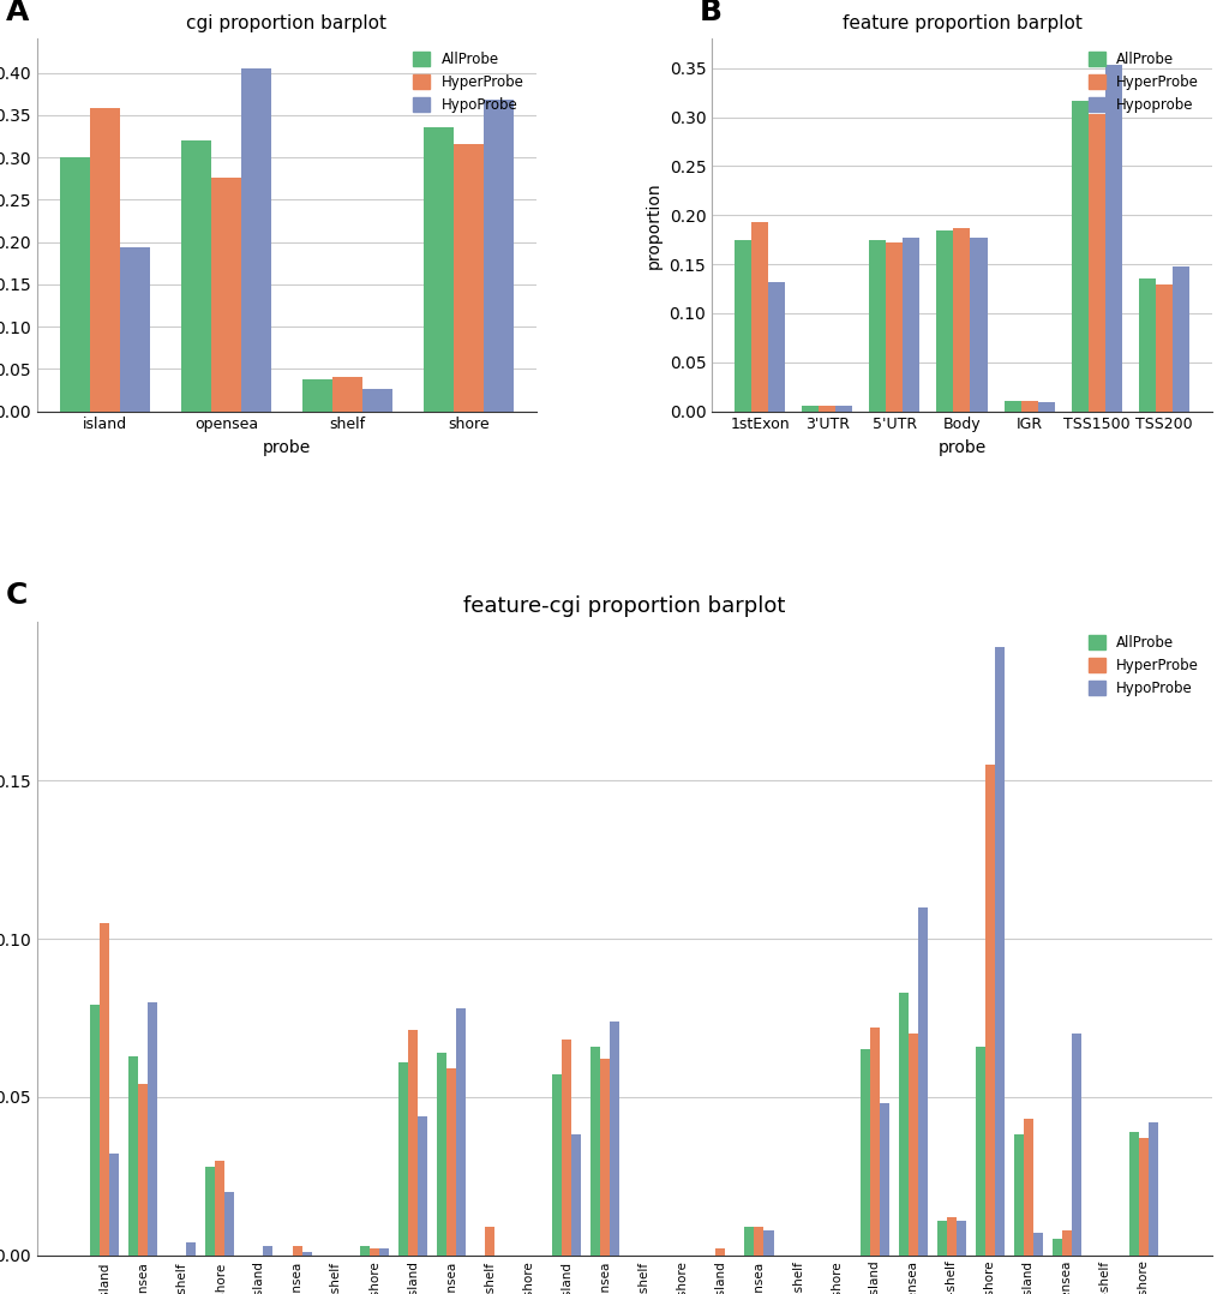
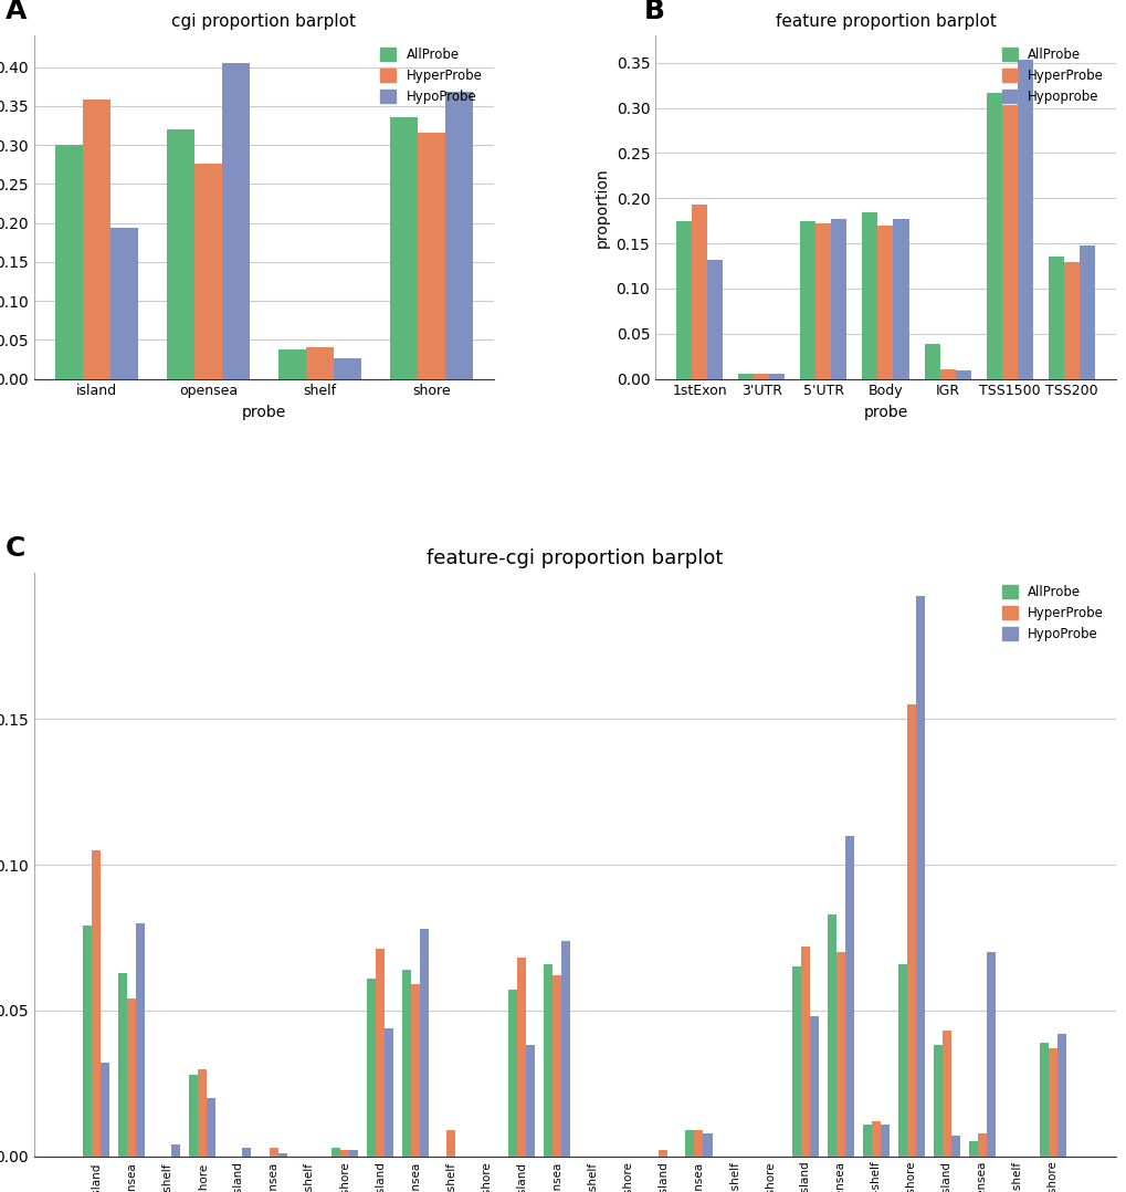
feature proportion barplot/HyperProbe/Body: 0.187 -> 0.170
feature proportion barplot/AllProbe/IGR: 0.011 -> 0.038
